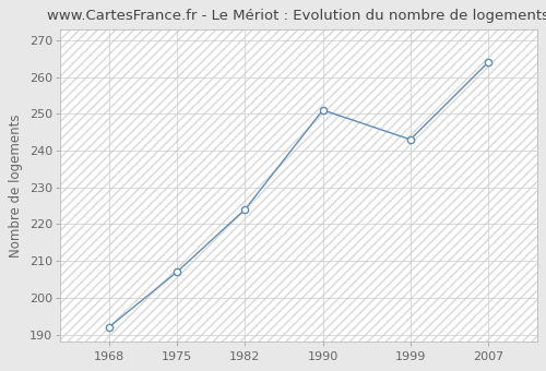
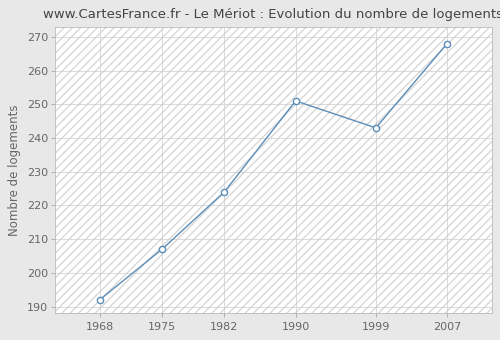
2007: 264 -> 268
